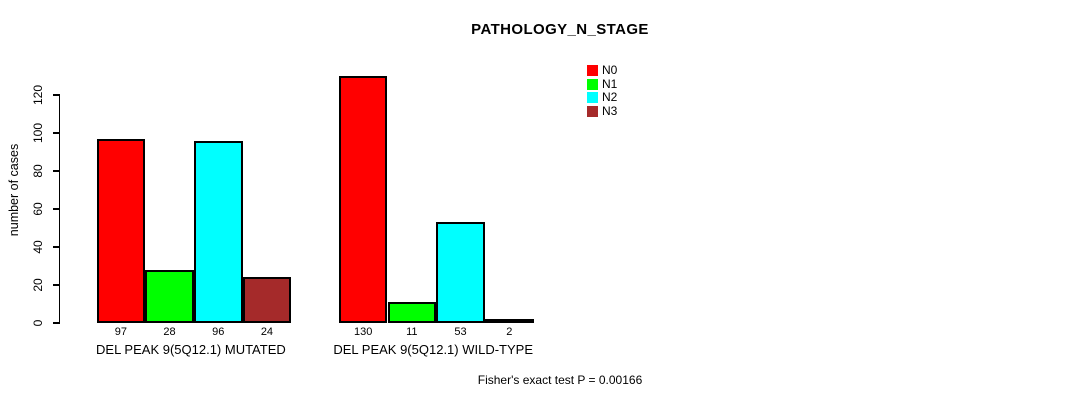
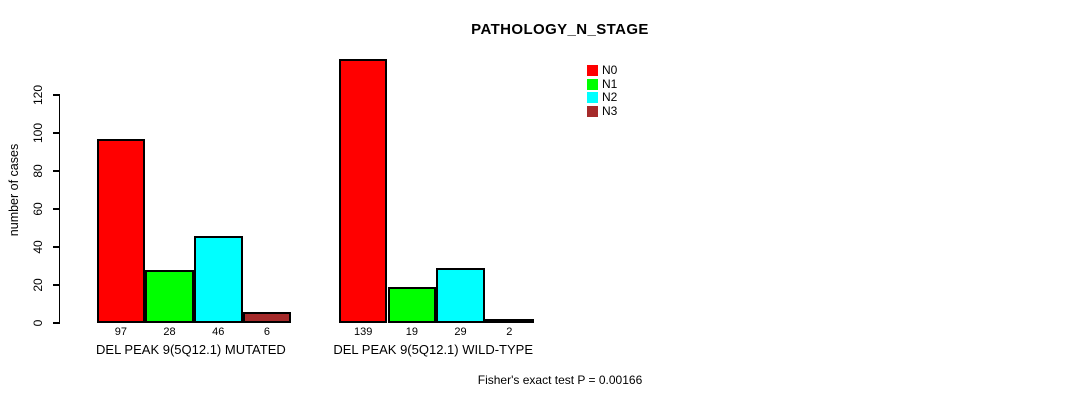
N2/DEL PEAK 9(5Q12.1) MUTATED: 96 -> 46
N3/DEL PEAK 9(5Q12.1) MUTATED: 24 -> 6
N0/DEL PEAK 9(5Q12.1) WILD-TYPE: 130 -> 139
N1/DEL PEAK 9(5Q12.1) WILD-TYPE: 11 -> 19
N2/DEL PEAK 9(5Q12.1) WILD-TYPE: 53 -> 29
